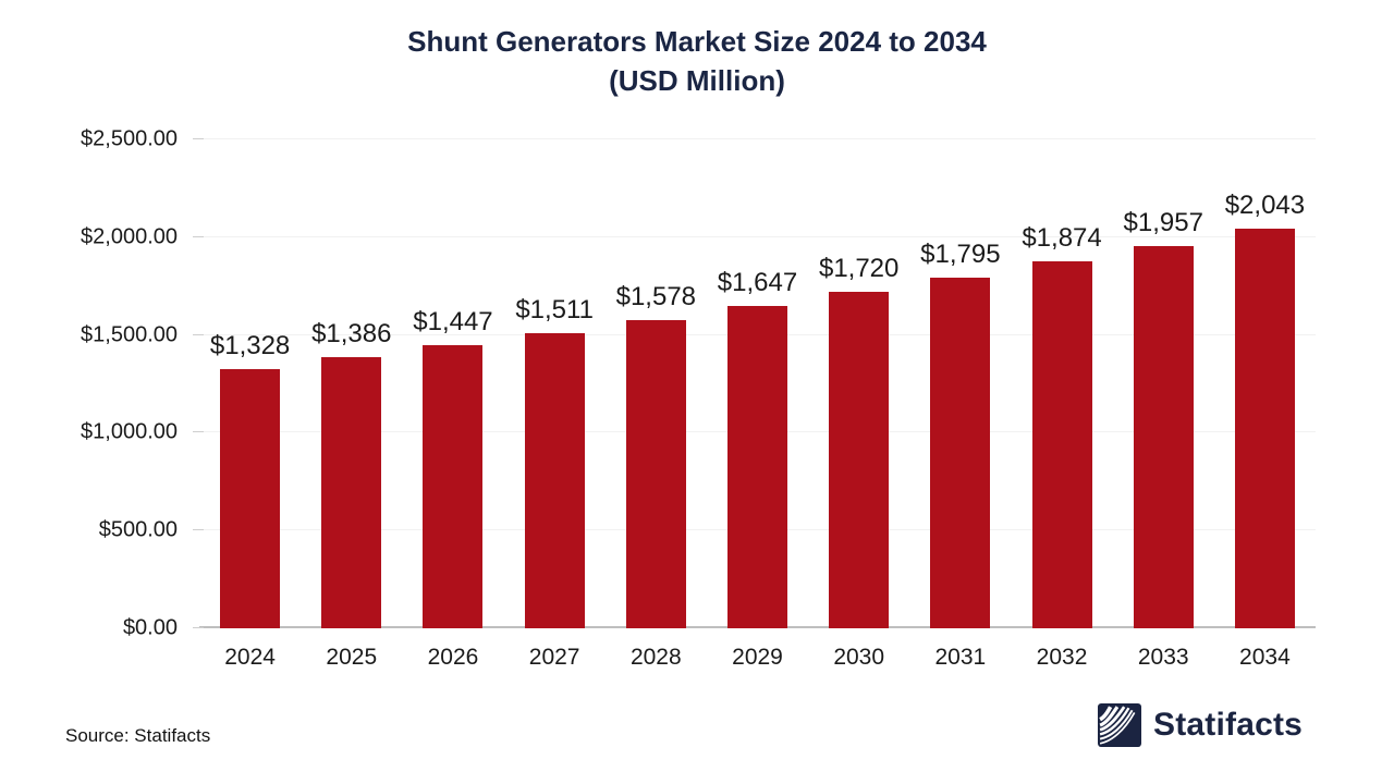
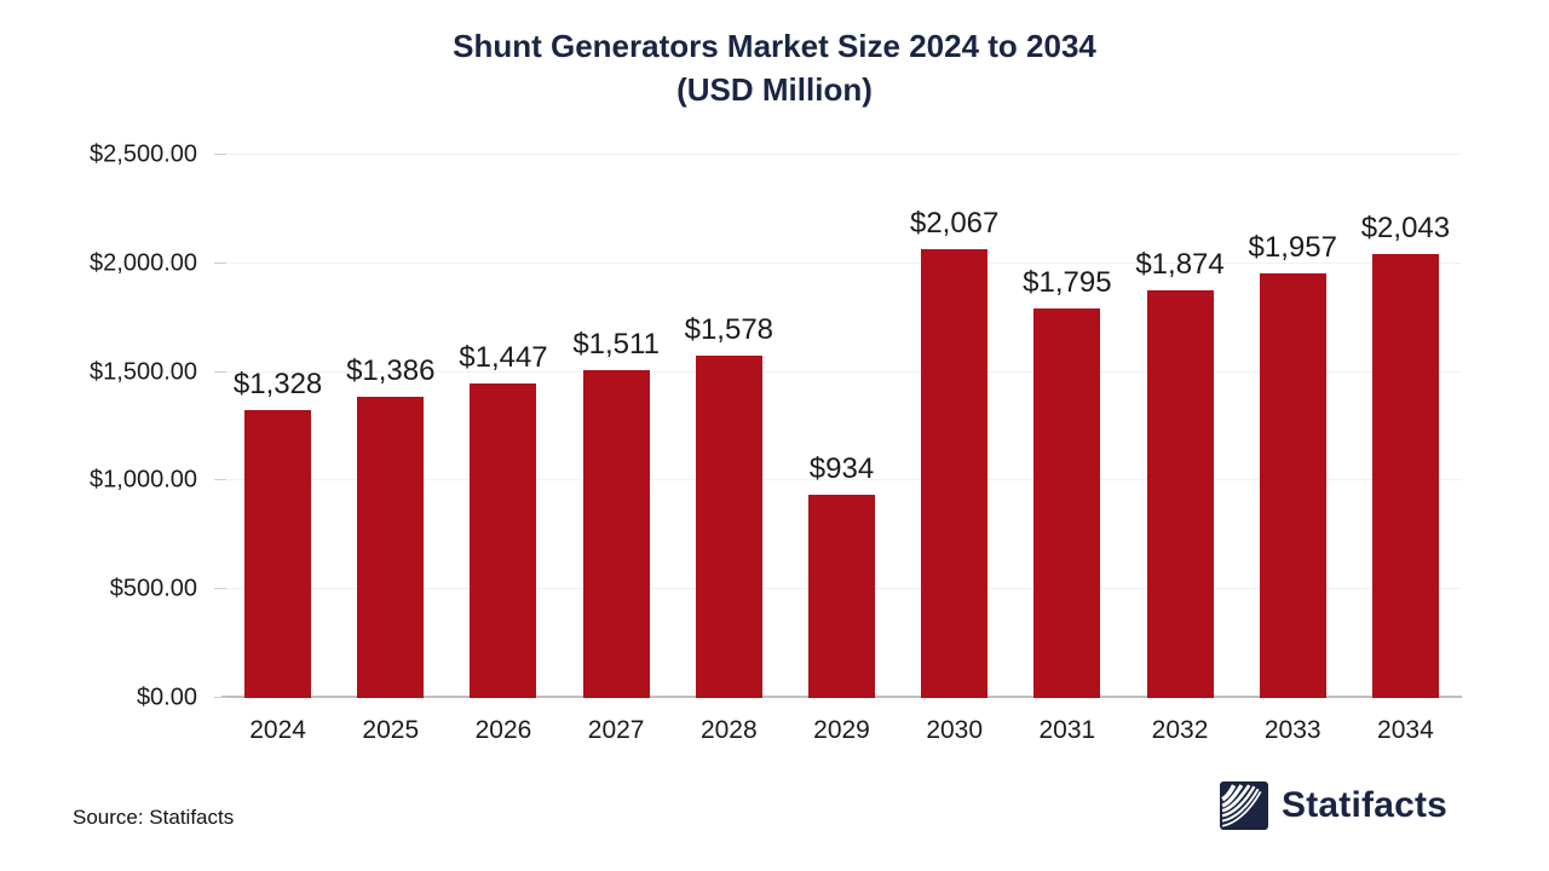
2029: $1,647 -> $934
2030: $1,720 -> $2,067
